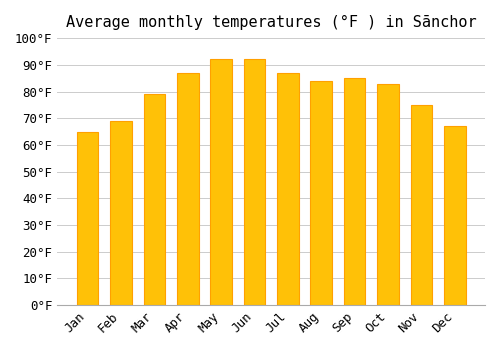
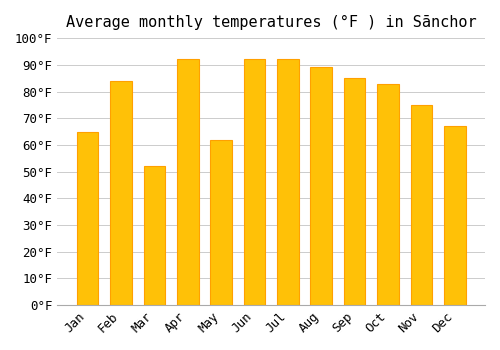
Feb: 69°F -> 84°F
Mar: 79°F -> 52°F
Apr: 87°F -> 92°F
May: 92°F -> 62°F
Jul: 87°F -> 92°F
Aug: 84°F -> 89°F
